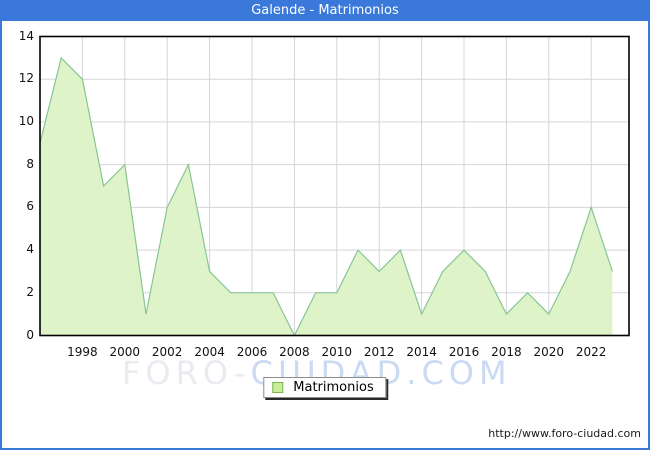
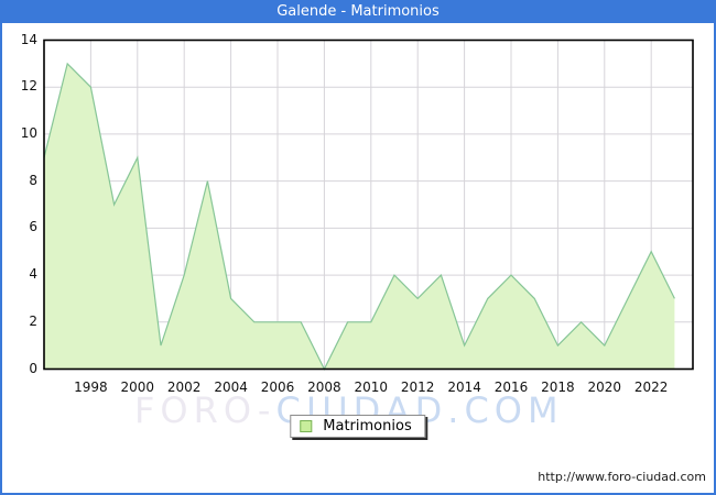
2000: 8 -> 9
2002: 6 -> 4
2022: 6 -> 5
